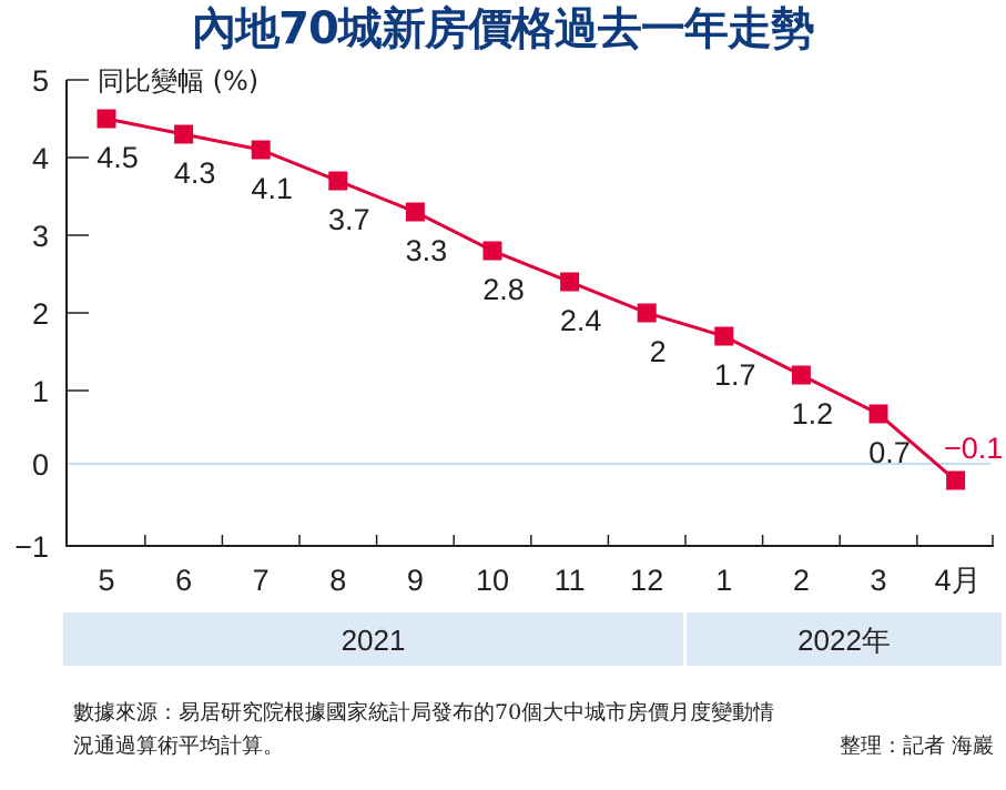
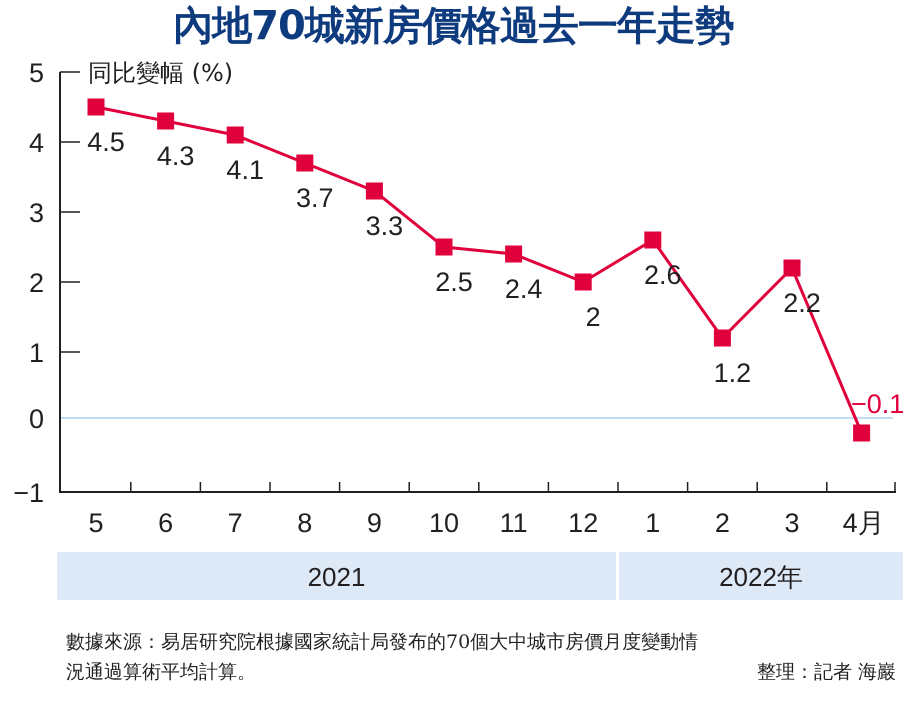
10: 2.8 -> 2.5
1: 1.7 -> 2.6
3: 0.7 -> 2.2
